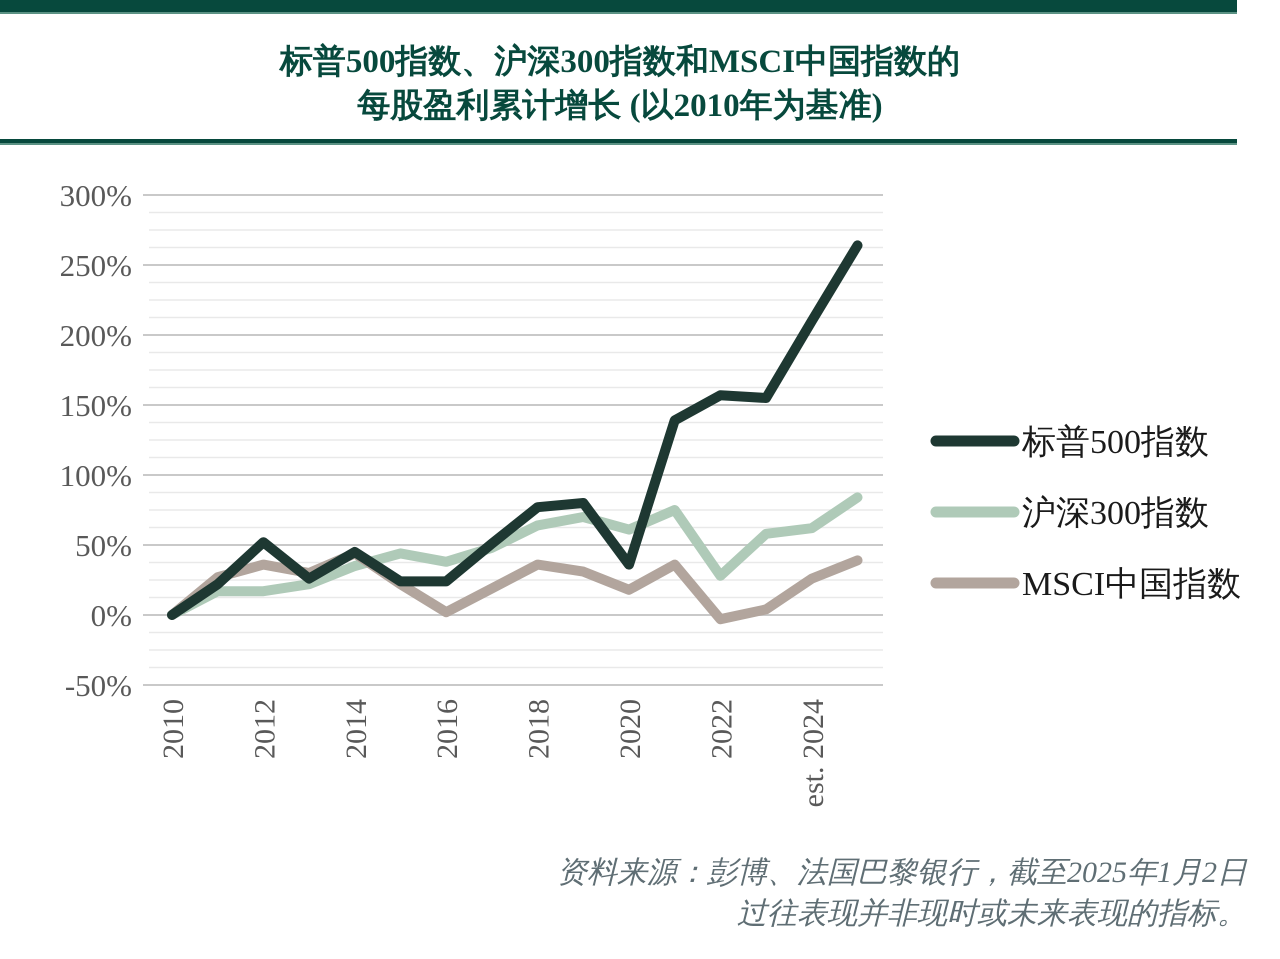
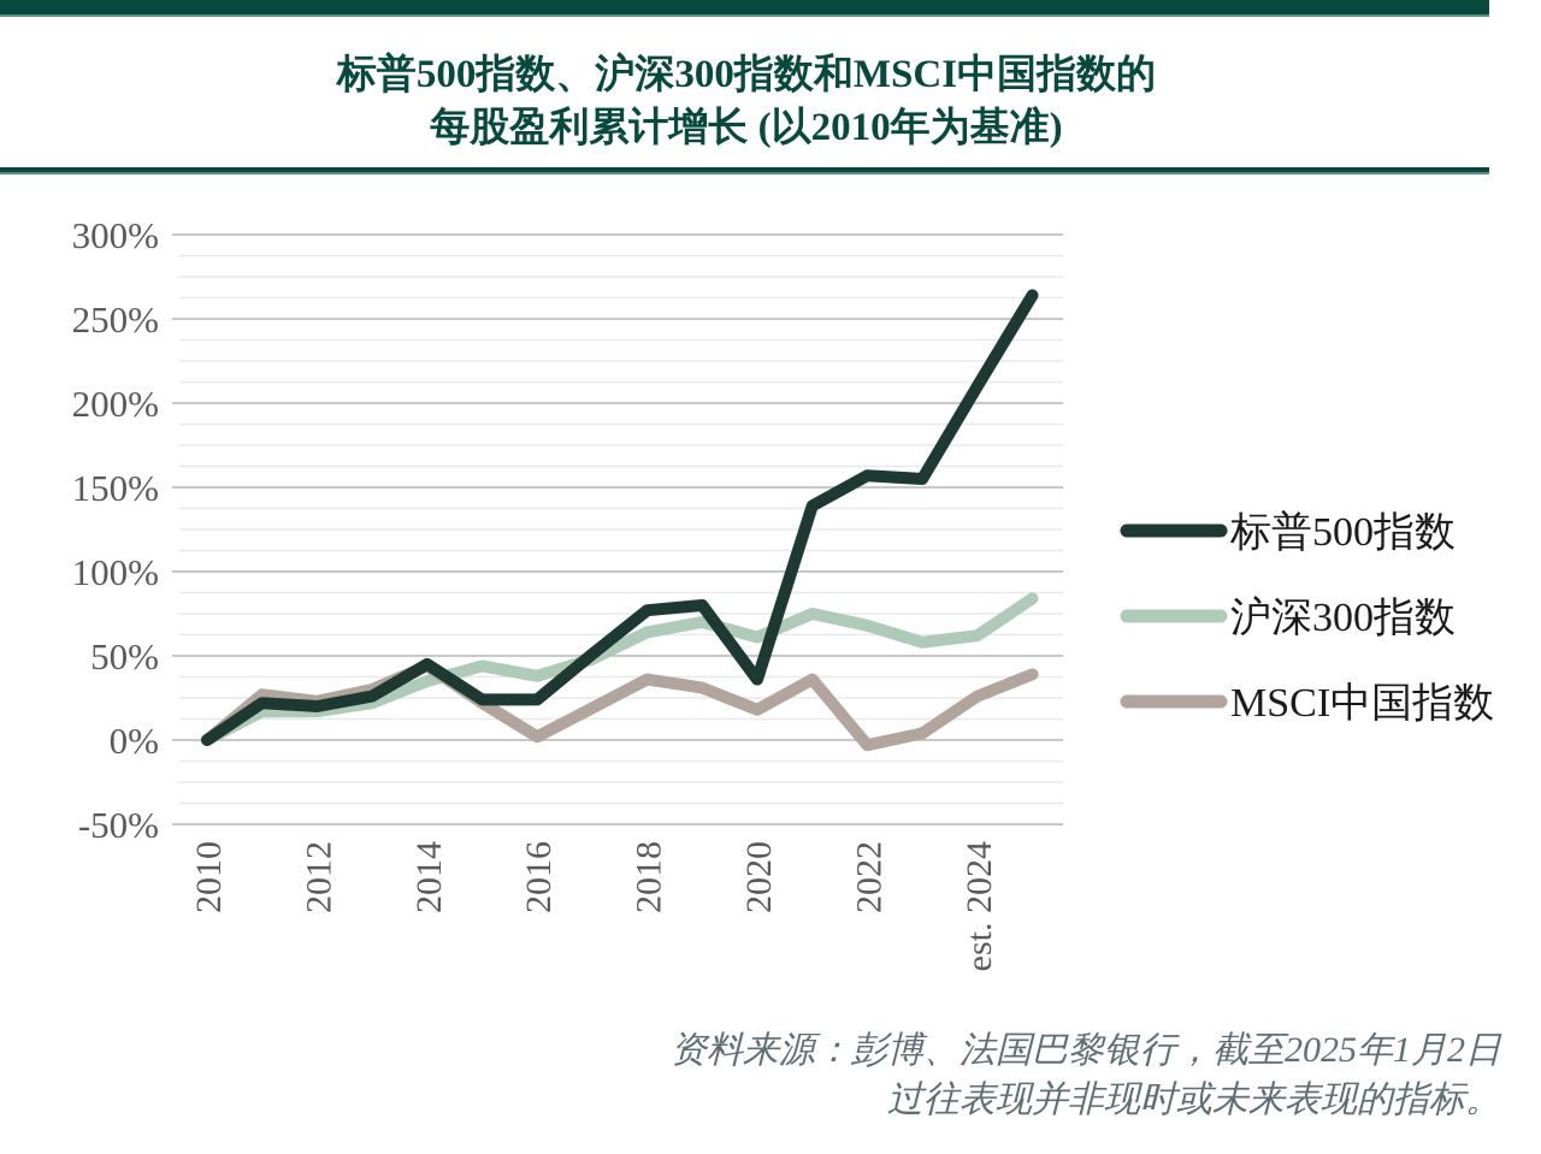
标普500指数/2012: 52% -> 20%
MSCI中国指数/2012: 36% -> 23%
沪深300指数/2022: 28% -> 68%
